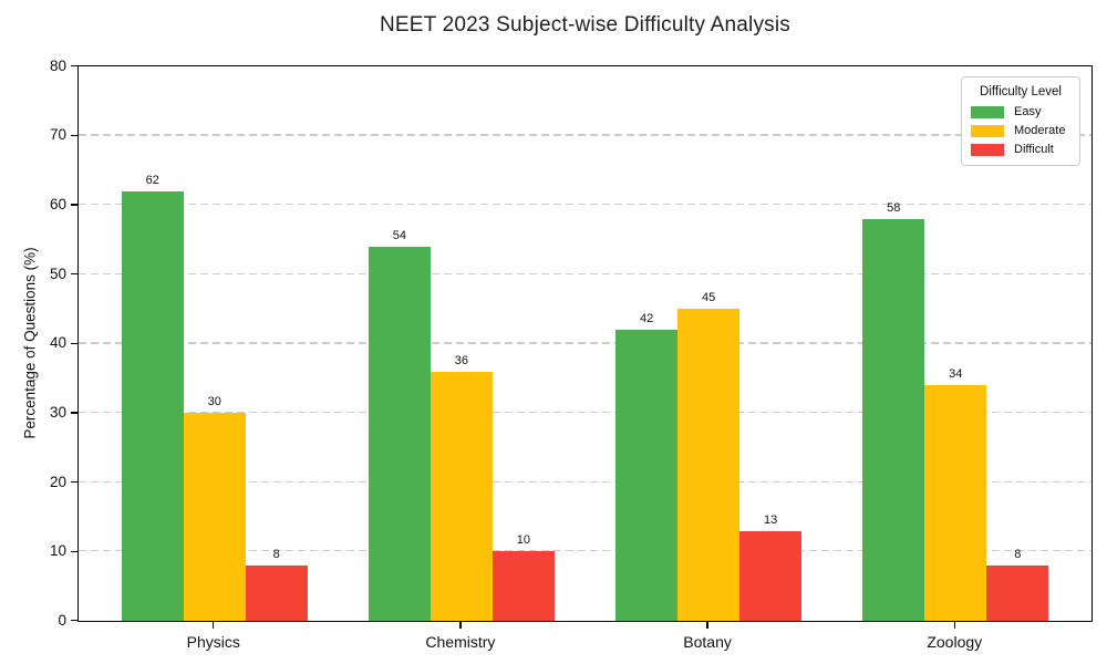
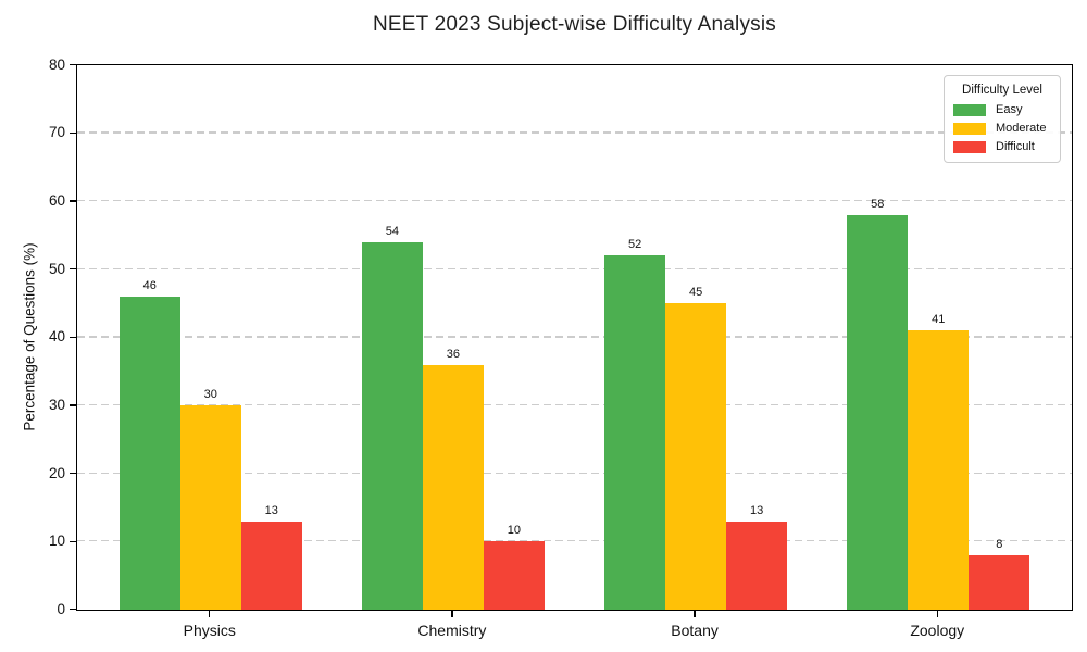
Easy/Physics: 62 -> 46
Difficult/Physics: 8 -> 13
Easy/Botany: 42 -> 52
Moderate/Zoology: 34 -> 41
